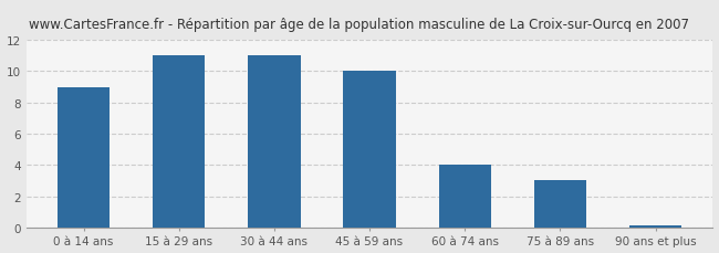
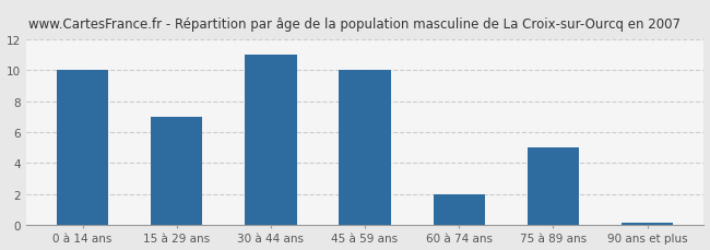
0 à 14 ans: 9.0 -> 10.0
15 à 29 ans: 11.0 -> 7.0
60 à 74 ans: 4.0 -> 2.0
75 à 89 ans: 3.0 -> 5.0
